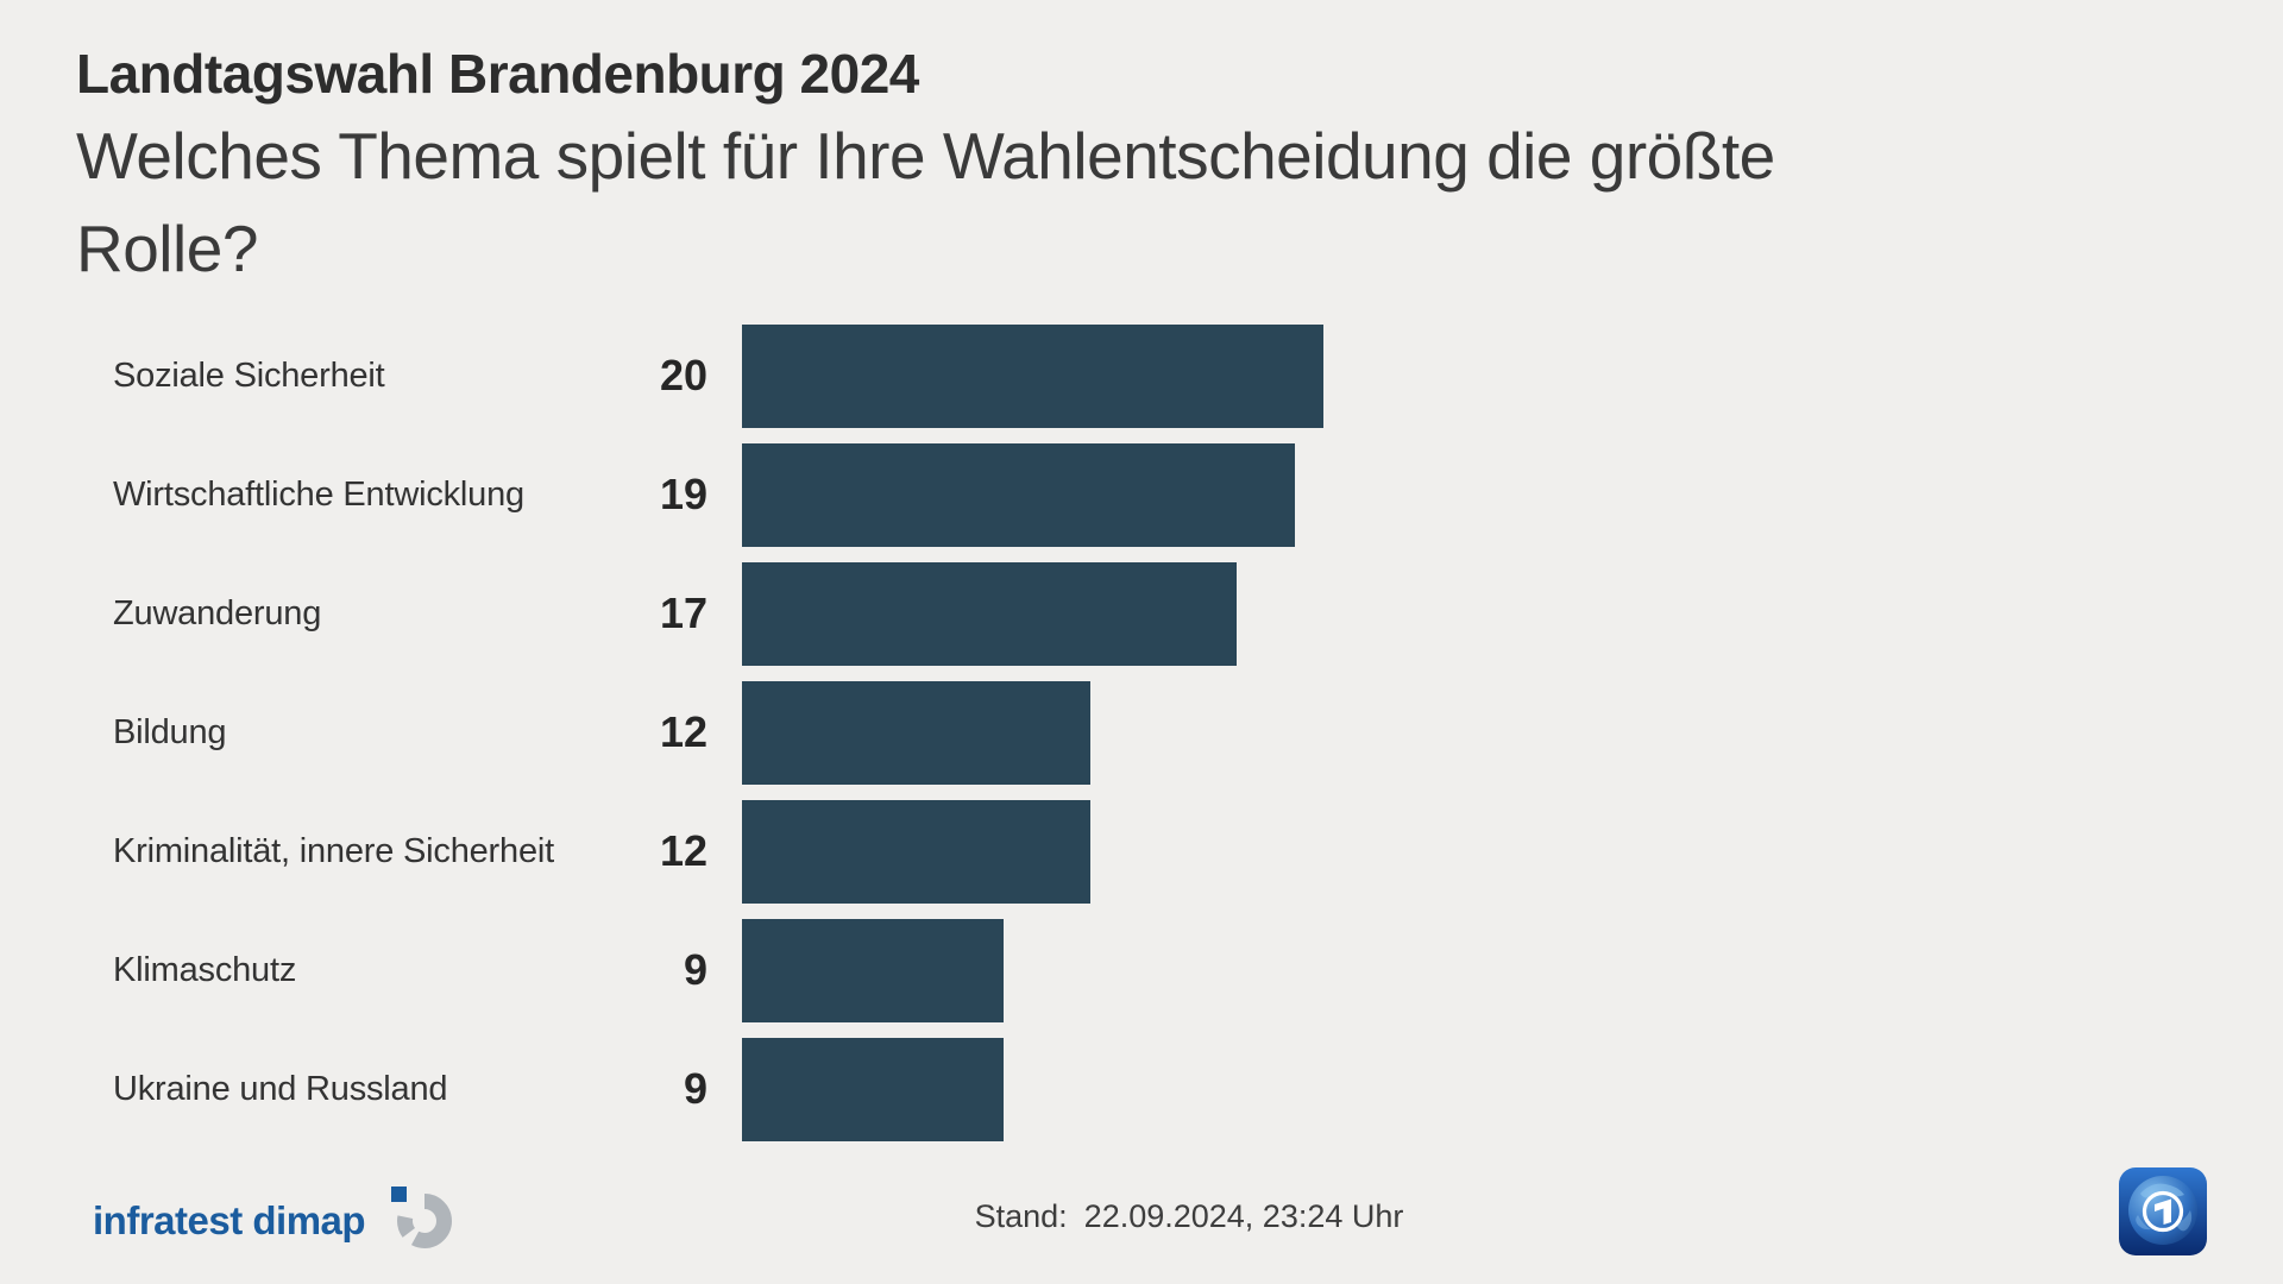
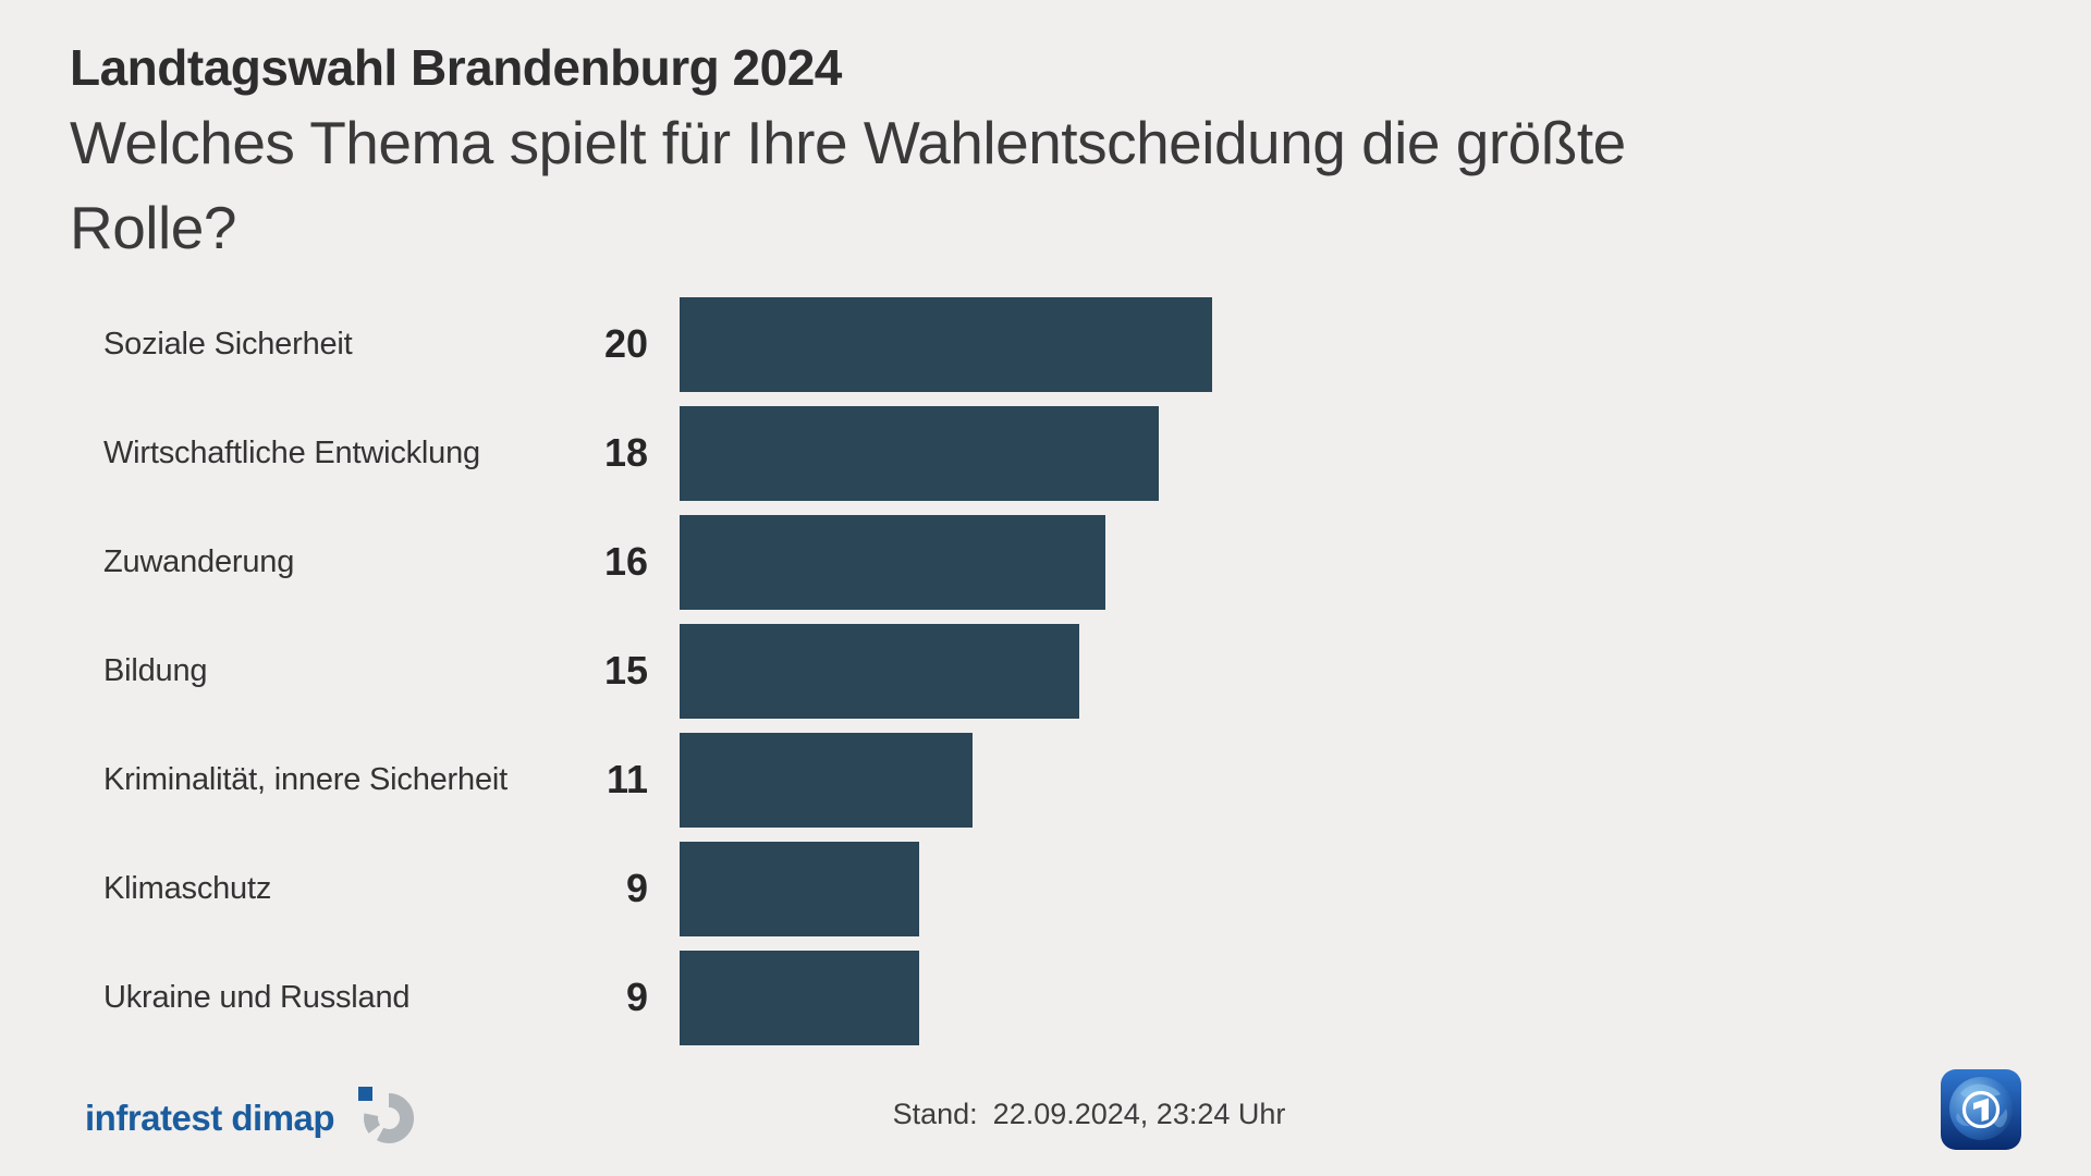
Wirtschaftliche Entwicklung: 19 -> 18
Zuwanderung: 17 -> 16
Bildung: 12 -> 15
Kriminalität, innere Sicherheit: 12 -> 11
